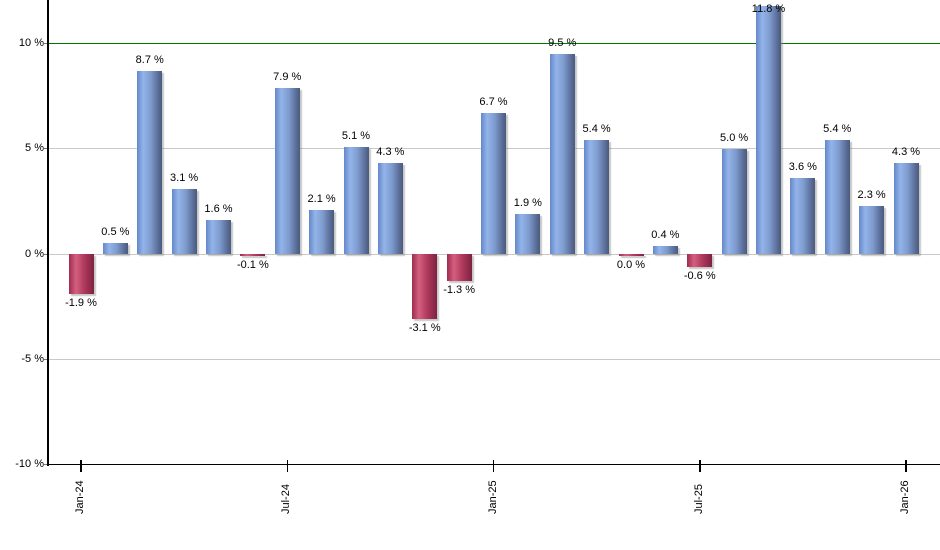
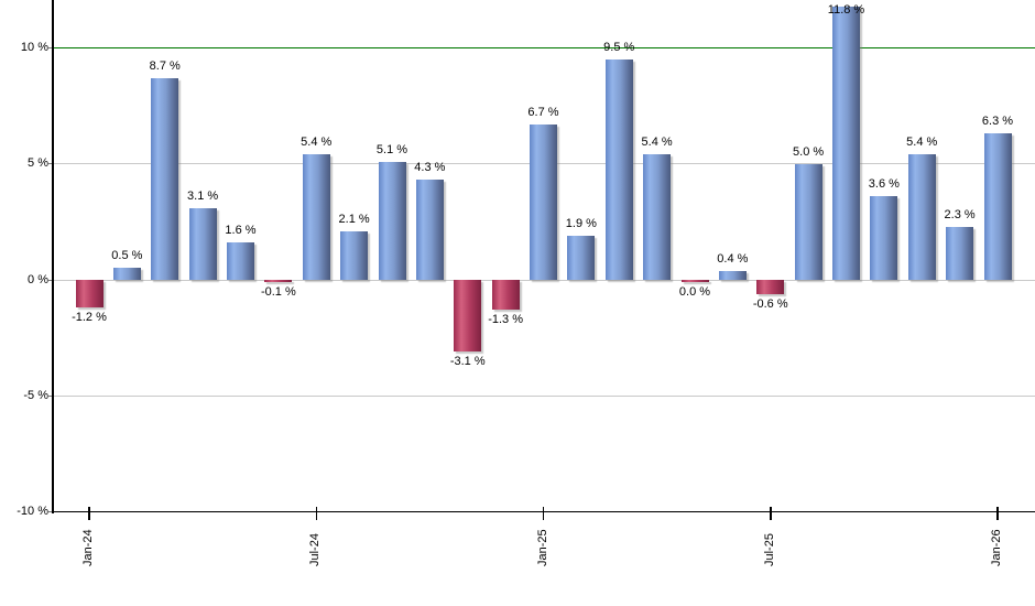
Jan-24: -1.9 -> -1.2
Jul-24: 7.9 -> 5.4
Jan-26: 4.3 -> 6.3
